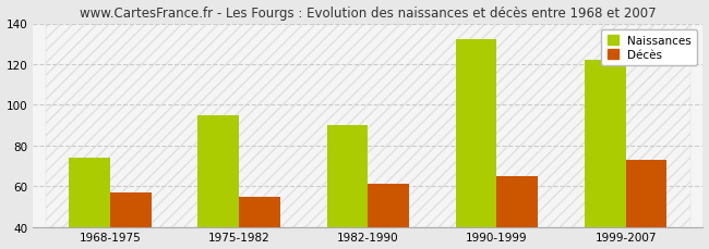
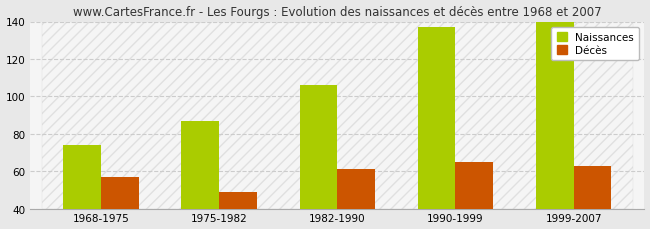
Naissances/1975-1982: 95 -> 87
Décès/1975-1982: 55 -> 49
Naissances/1982-1990: 90 -> 106
Naissances/1990-1999: 132 -> 137
Naissances/1999-2007: 122 -> 140
Décès/1999-2007: 73 -> 63
